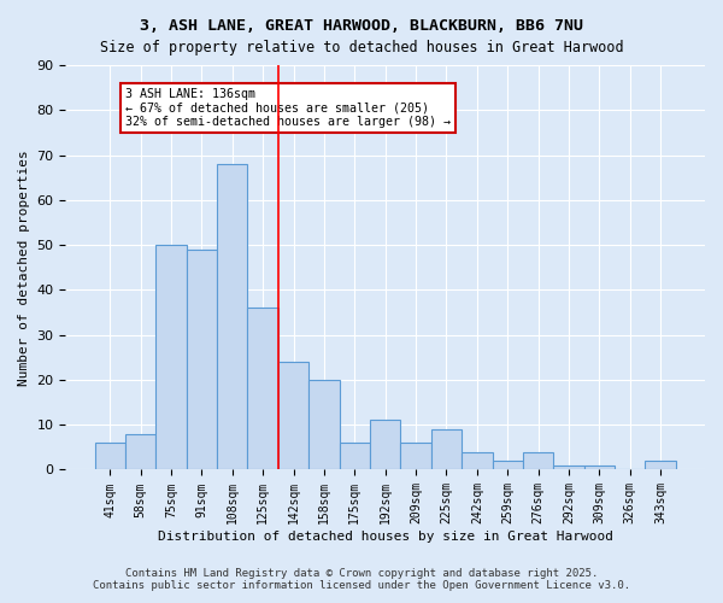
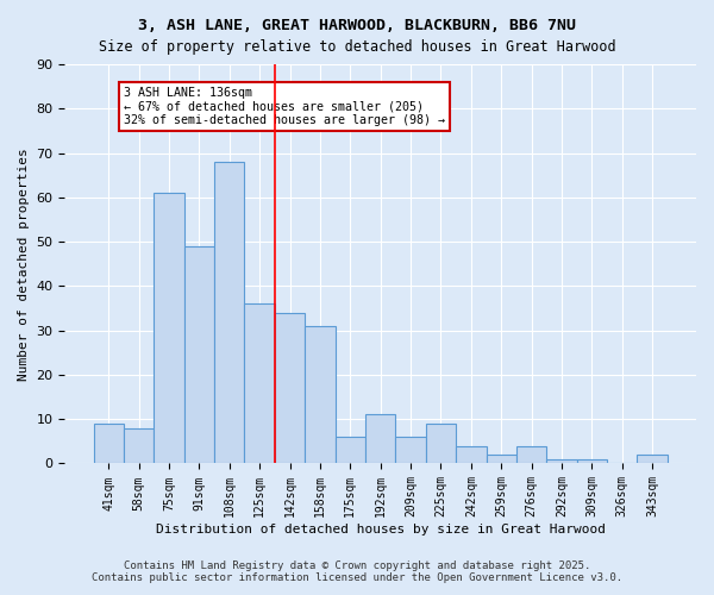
41sqm: 6 -> 9
75sqm: 50 -> 61
142sqm: 24 -> 34
158sqm: 20 -> 31
